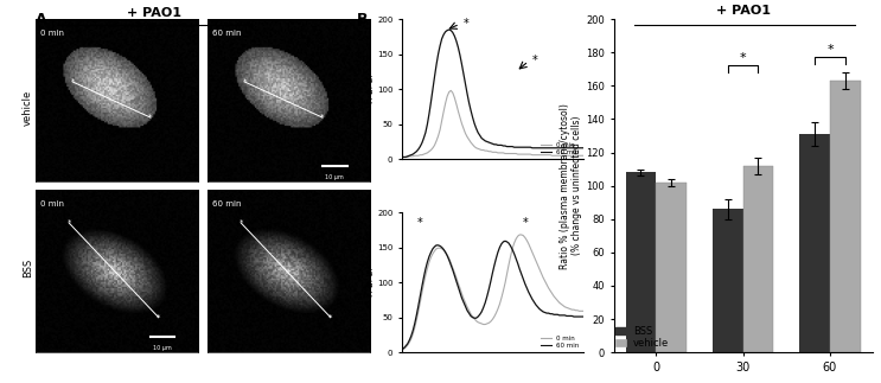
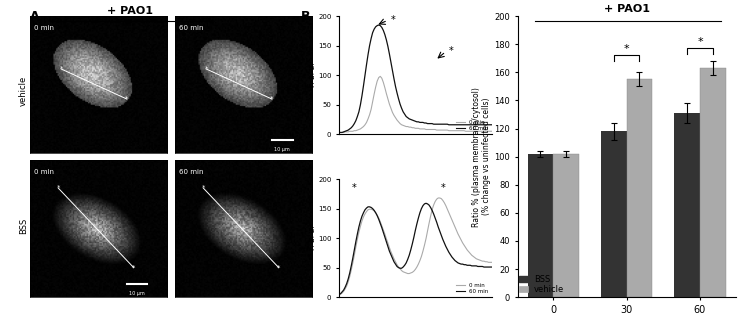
+ PAO1/BSS/0: 108 -> 102
+ PAO1/BSS/30: 86 -> 118
+ PAO1/vehicle/30: 112 -> 155
